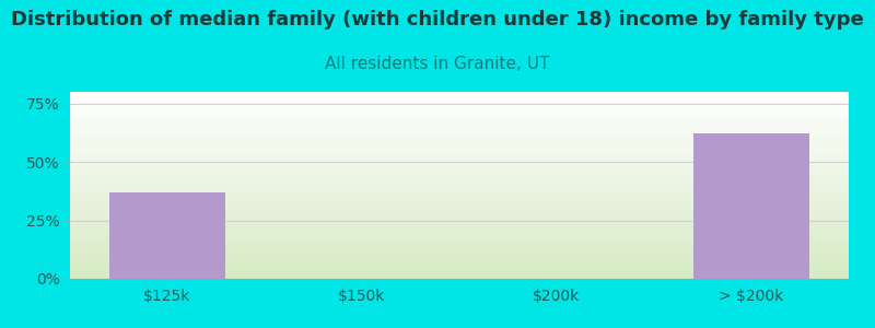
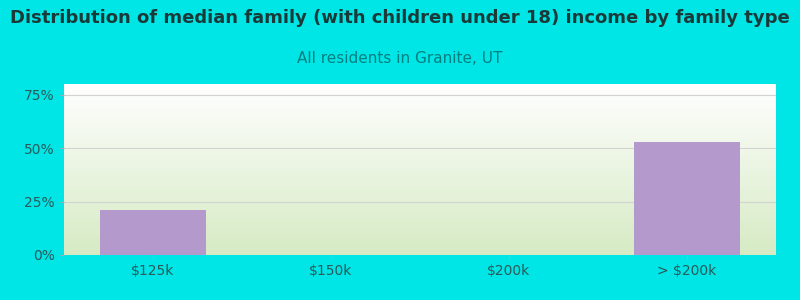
$125k: 37% -> 21%
> $200k: 62% -> 53%
